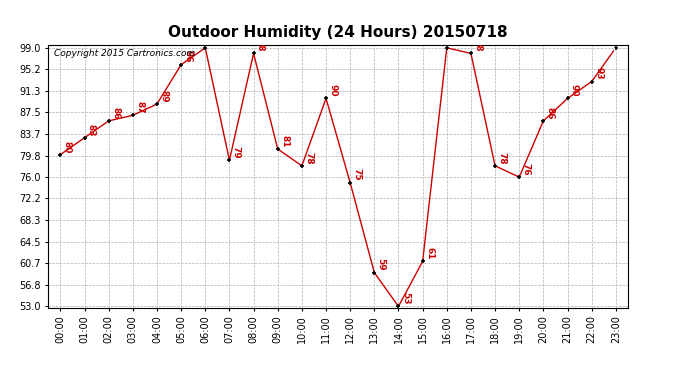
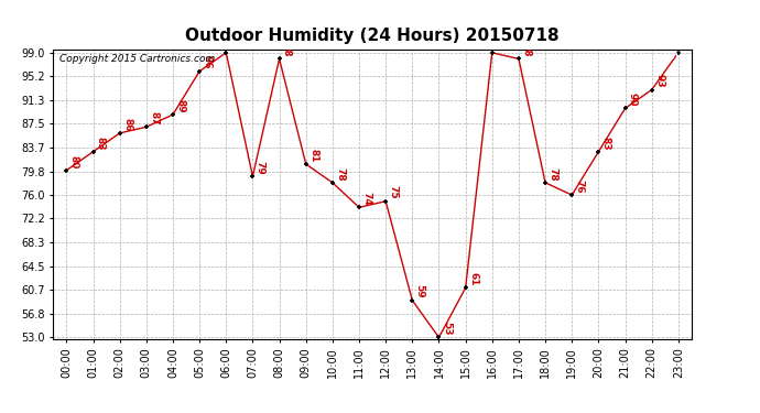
11:00: 90 -> 74
20:00: 86 -> 83
